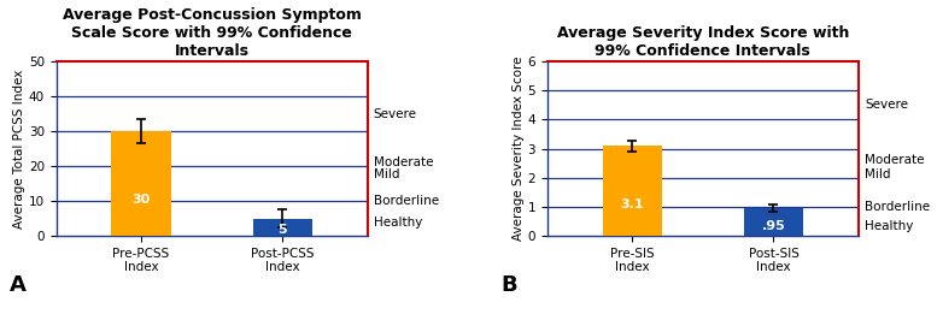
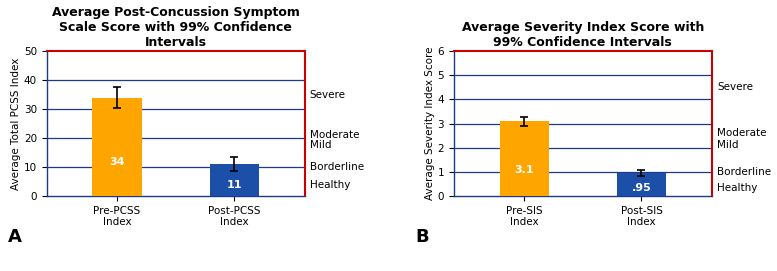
Pre-PCSS Index: 30 -> 34
Post-PCSS Index: 5 -> 11
